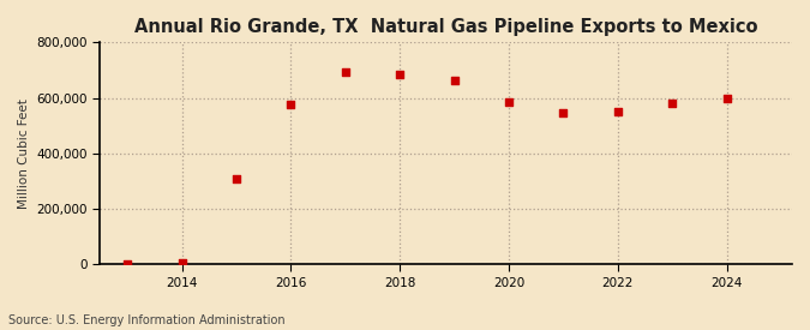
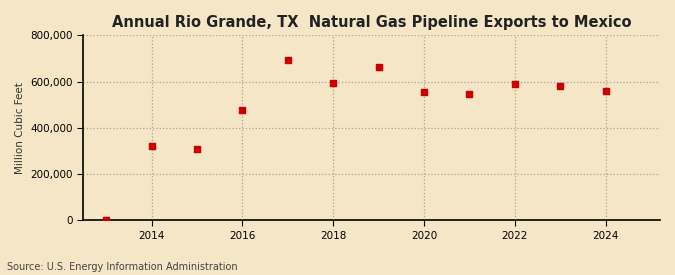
2014: 6,000 -> 320,000
2016: 575,000 -> 475,000
2018: 685,000 -> 595,000
2020: 585,000 -> 555,000
2022: 550,000 -> 590,000
2024: 600,000 -> 560,000
